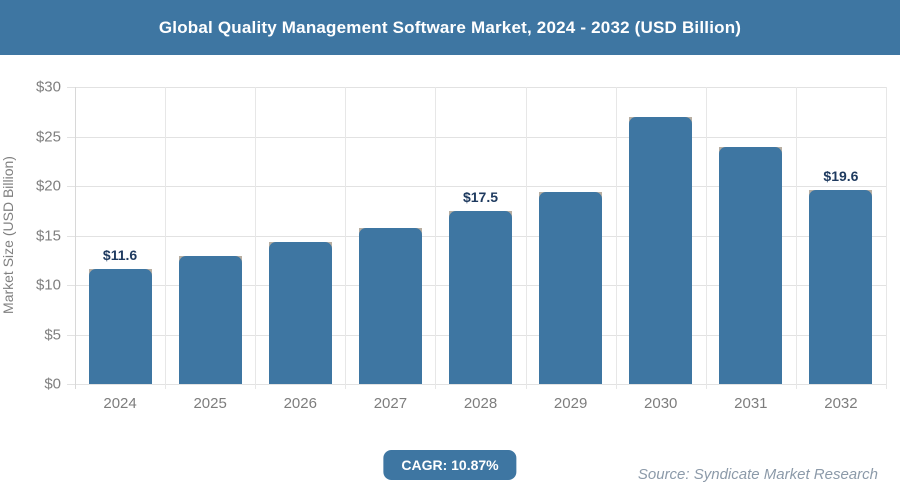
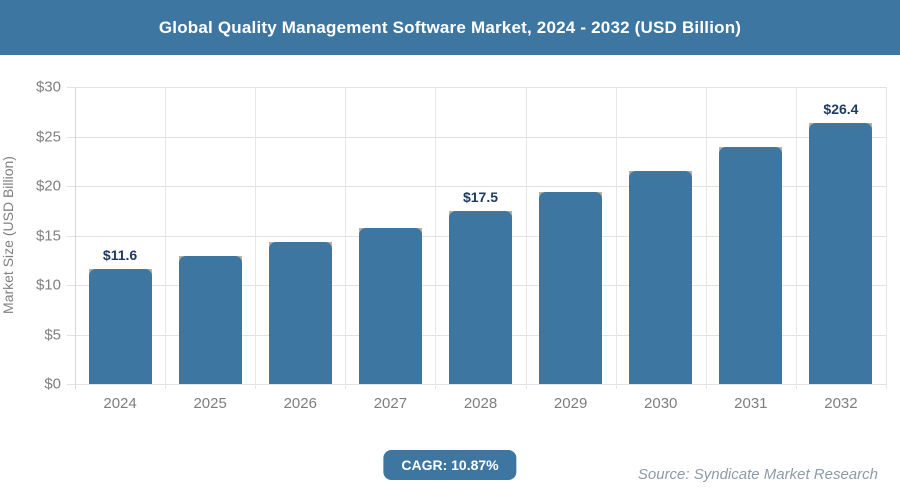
2030: $27 -> $22
2032: $19.6 -> $26.4
